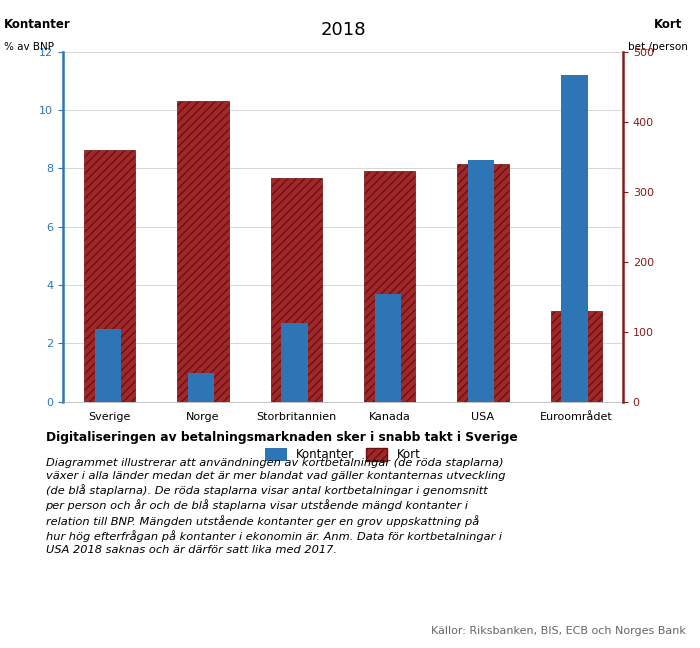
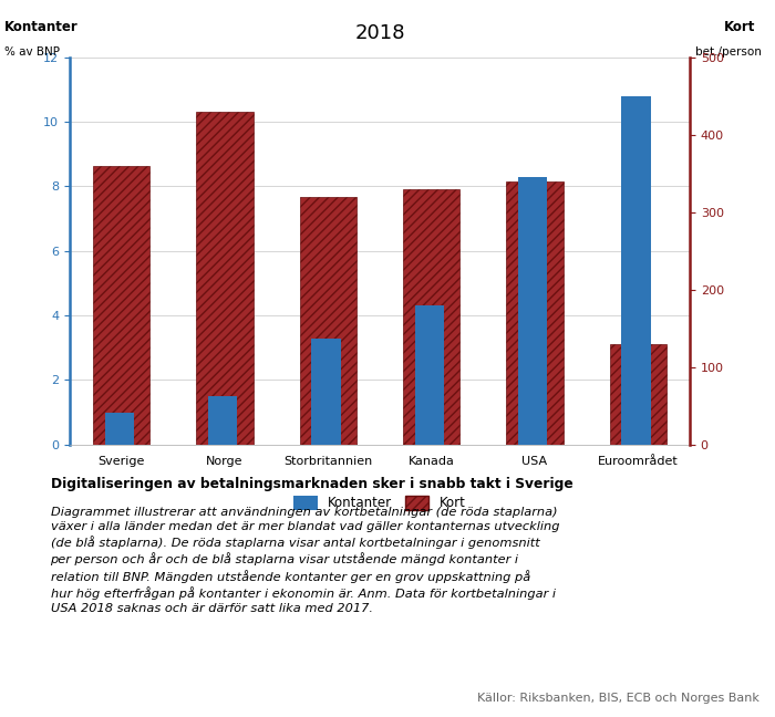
Kontanter/Sverige: 2.5 -> 1.0
Kontanter/Norge: 1.0 -> 1.5
Kontanter/Storbritannien: 2.7 -> 3.3
Kontanter/Kanada: 3.7 -> 4.3
Kontanter/Euroområdet: 11.2 -> 10.8
